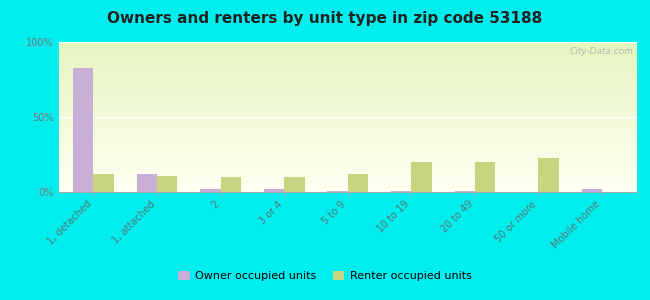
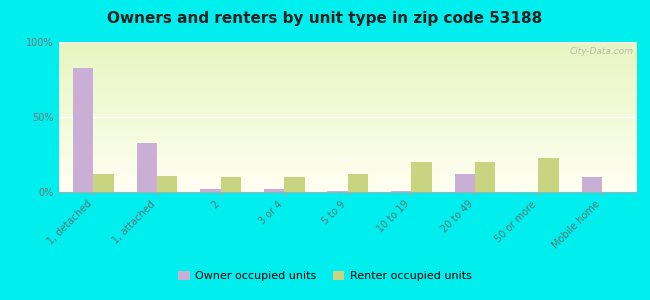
Owner occupied units/1, attached: 12% -> 33%
Owner occupied units/20 to 49: 1% -> 12%
Owner occupied units/Mobile home: 2% -> 10%
